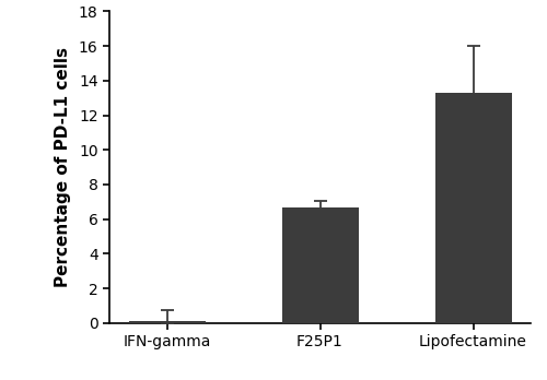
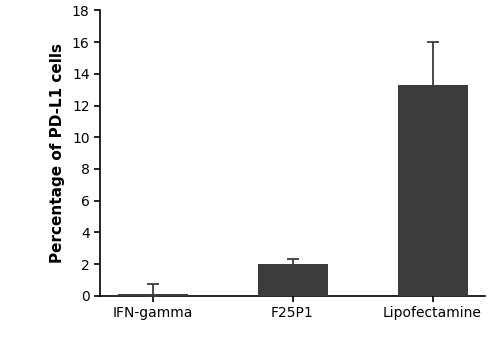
F25P1: 6.7 -> 2.0
